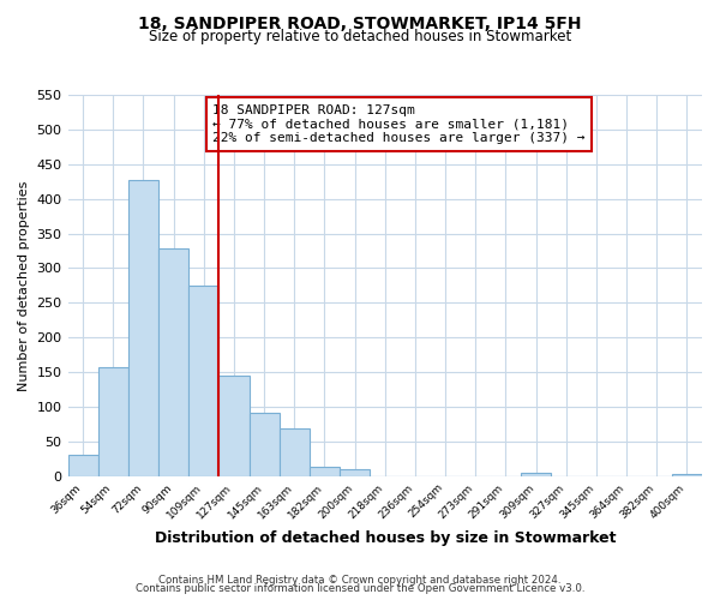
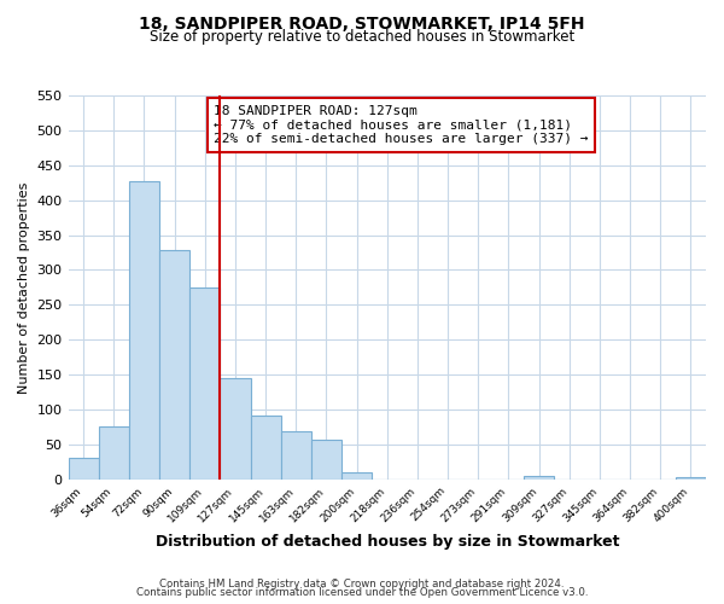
54sqm: 157 -> 76
182sqm: 13 -> 56
